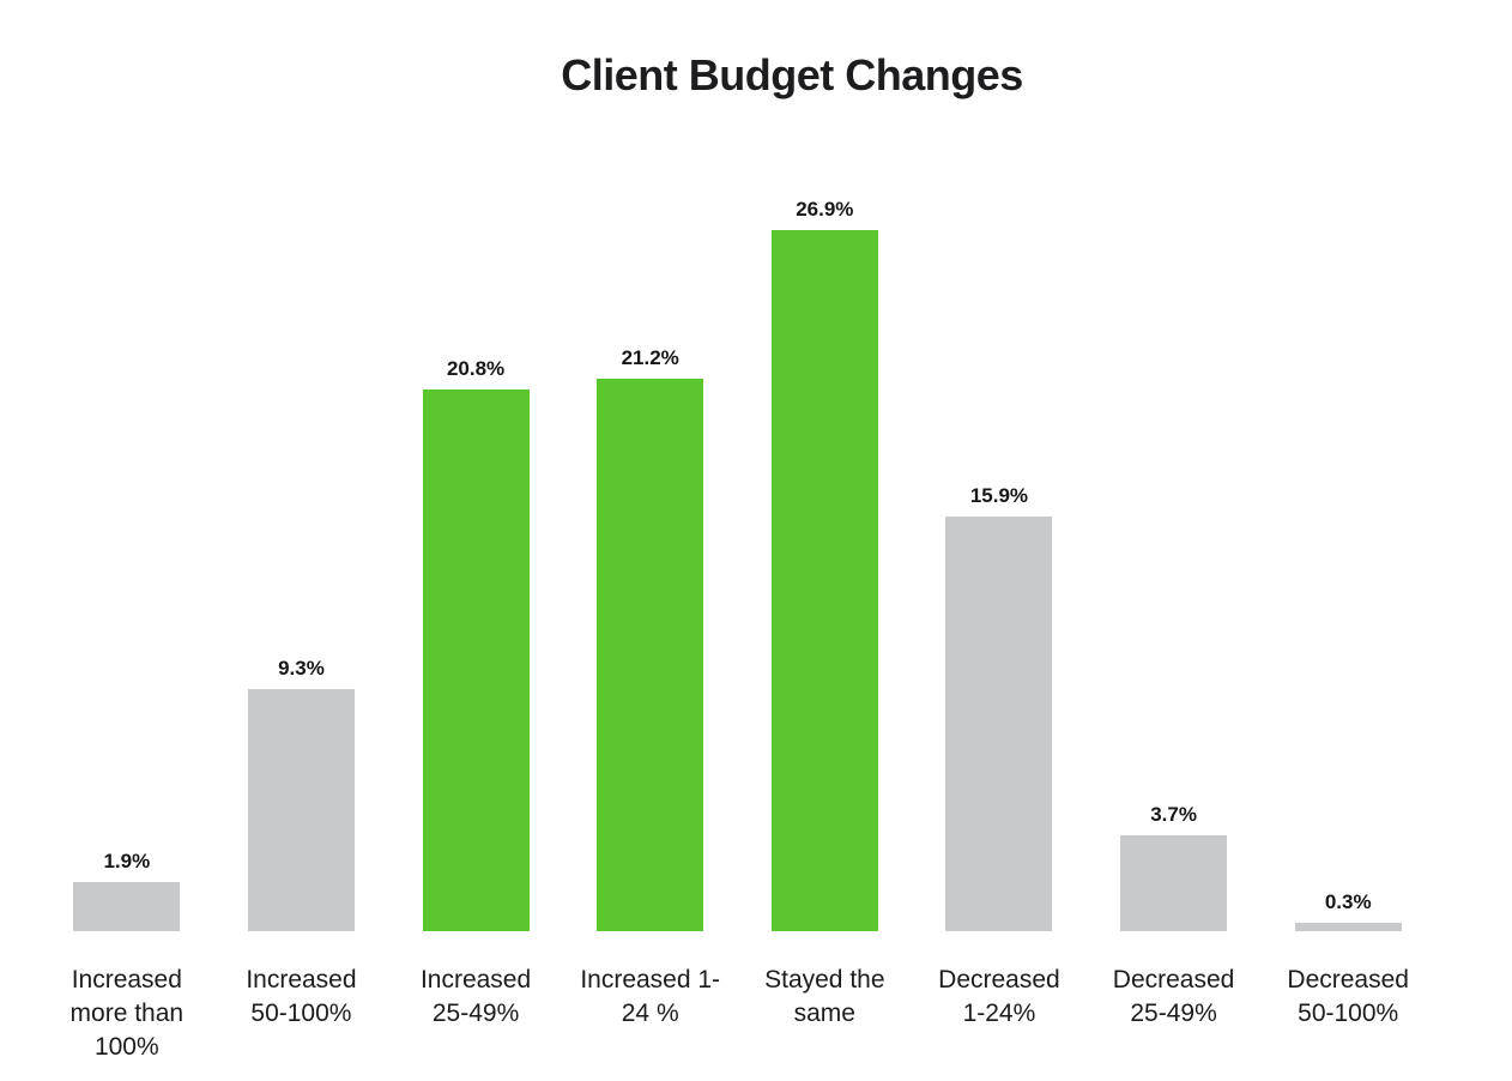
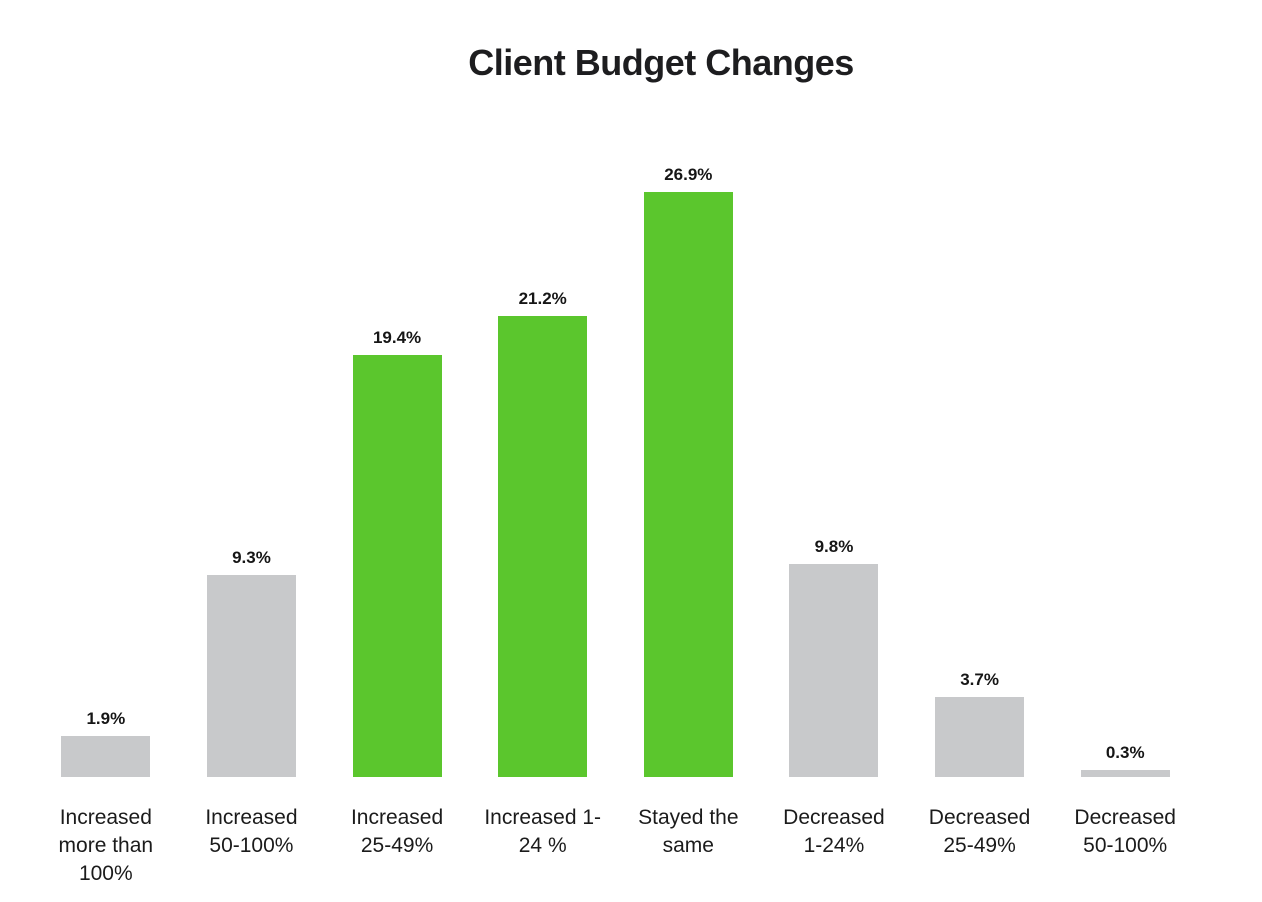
Increased 25-49%: 20.8% -> 19.4%
Decreased 1-24%: 15.9% -> 9.8%
